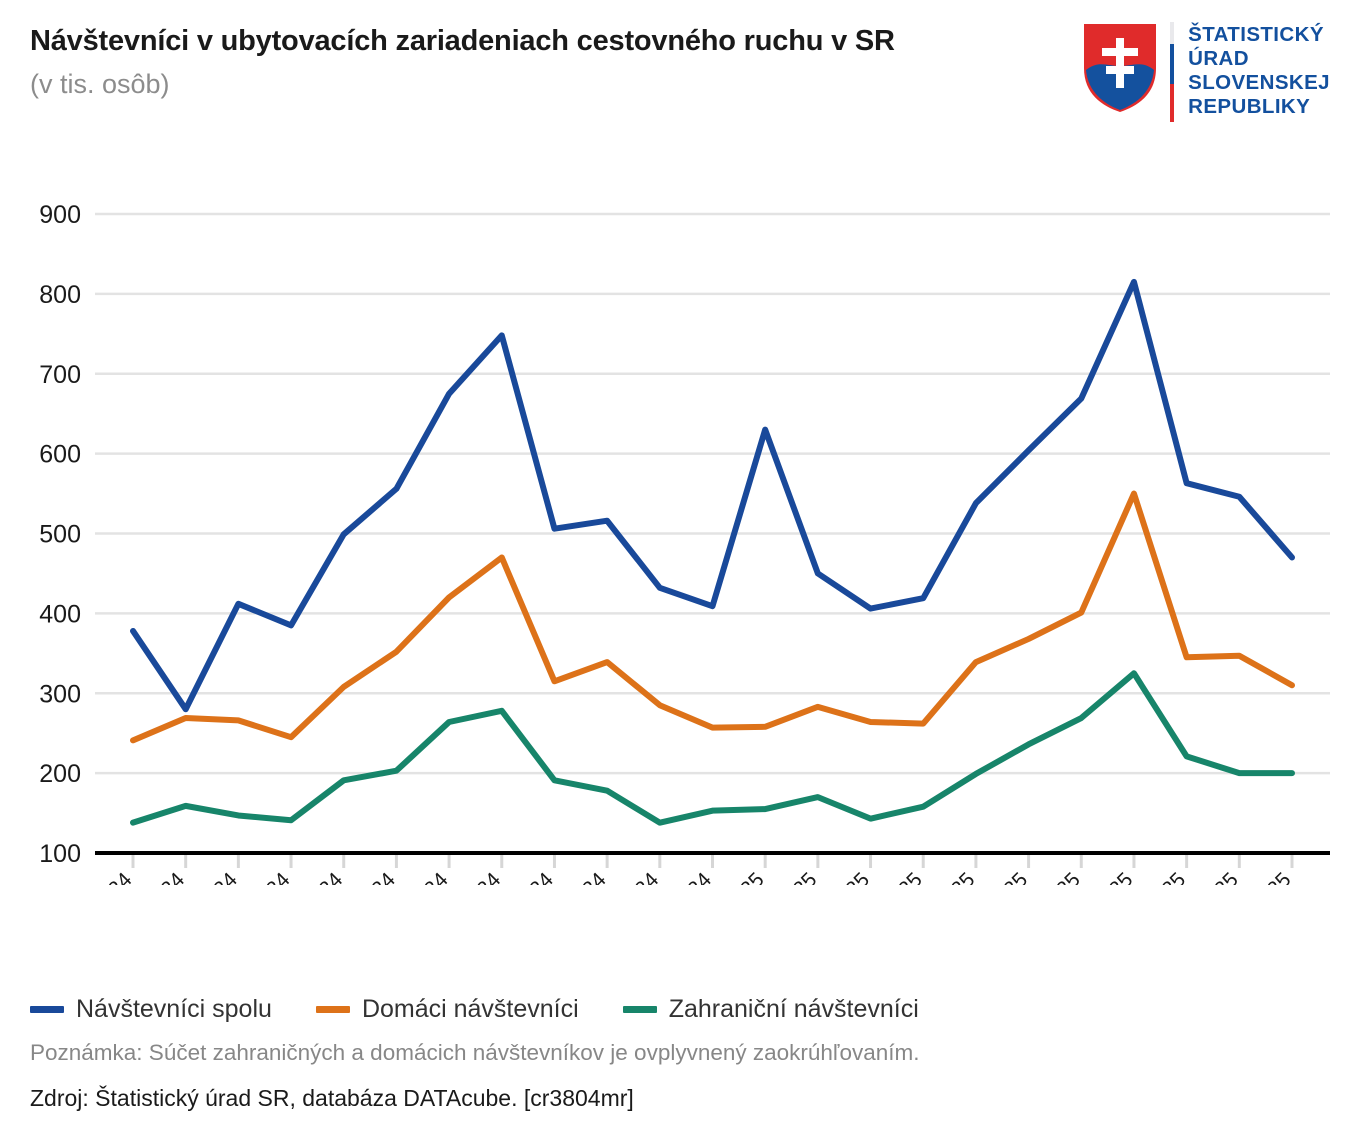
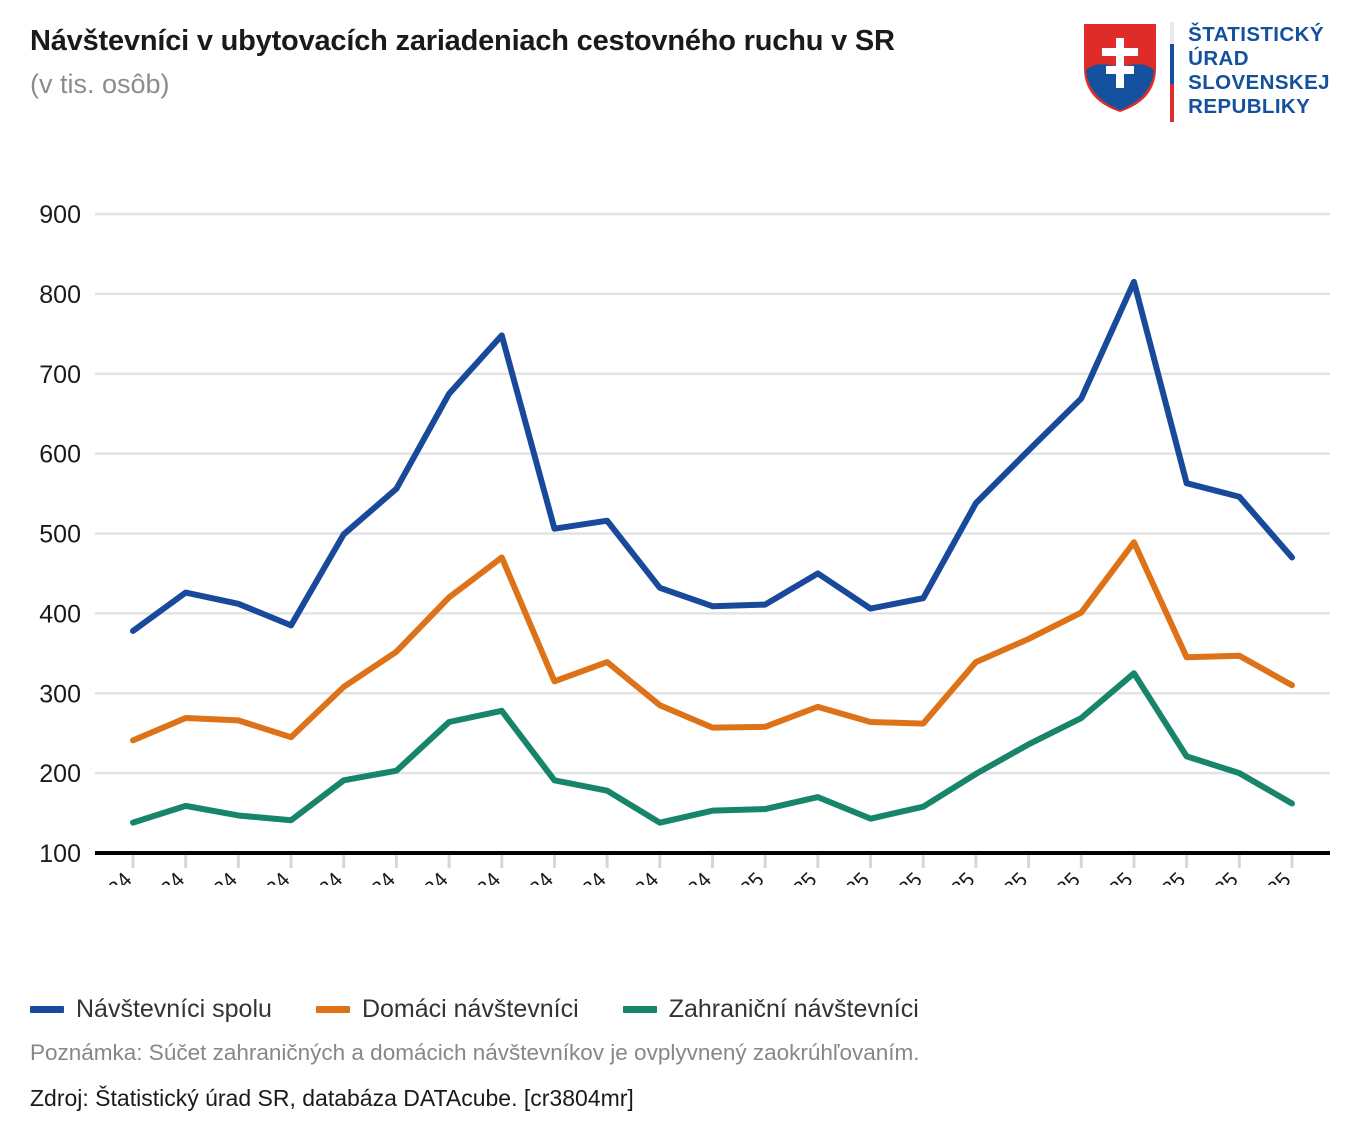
Návštevníci spolu/2. 2024: 280 -> 430
Návštevníci spolu/1. 2025: 630 -> 410
Domáci návštevníci/8. 2025: 550 -> 490
Zahraniční návštevníci/11. 2025: 200 -> 160
